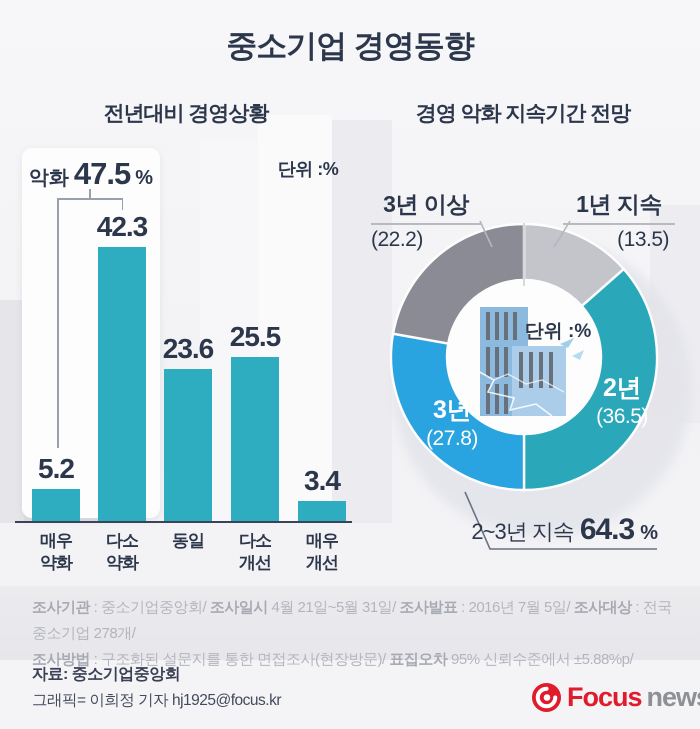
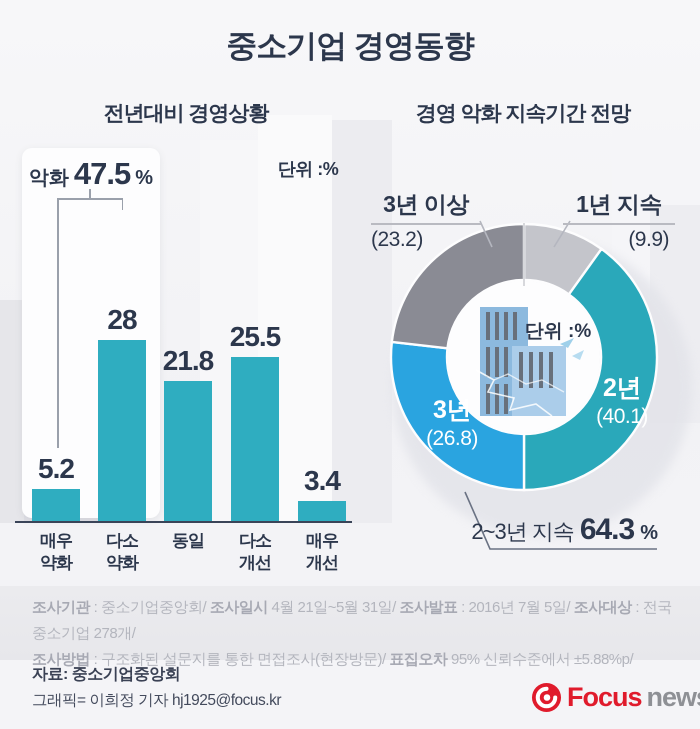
전년대비 경영상황/다소 약화: 42.3 -> 28
전년대비 경영상황/동일: 23.6 -> 21.8
경영 악화 지속기간 전망/1년 지속: 13.5 -> 9.9
경영 악화 지속기간 전망/2년: 36.5 -> 40.1
경영 악화 지속기간 전망/3년: 27.8 -> 26.8
경영 악화 지속기간 전망/3년 이상: 22.2 -> 23.2
